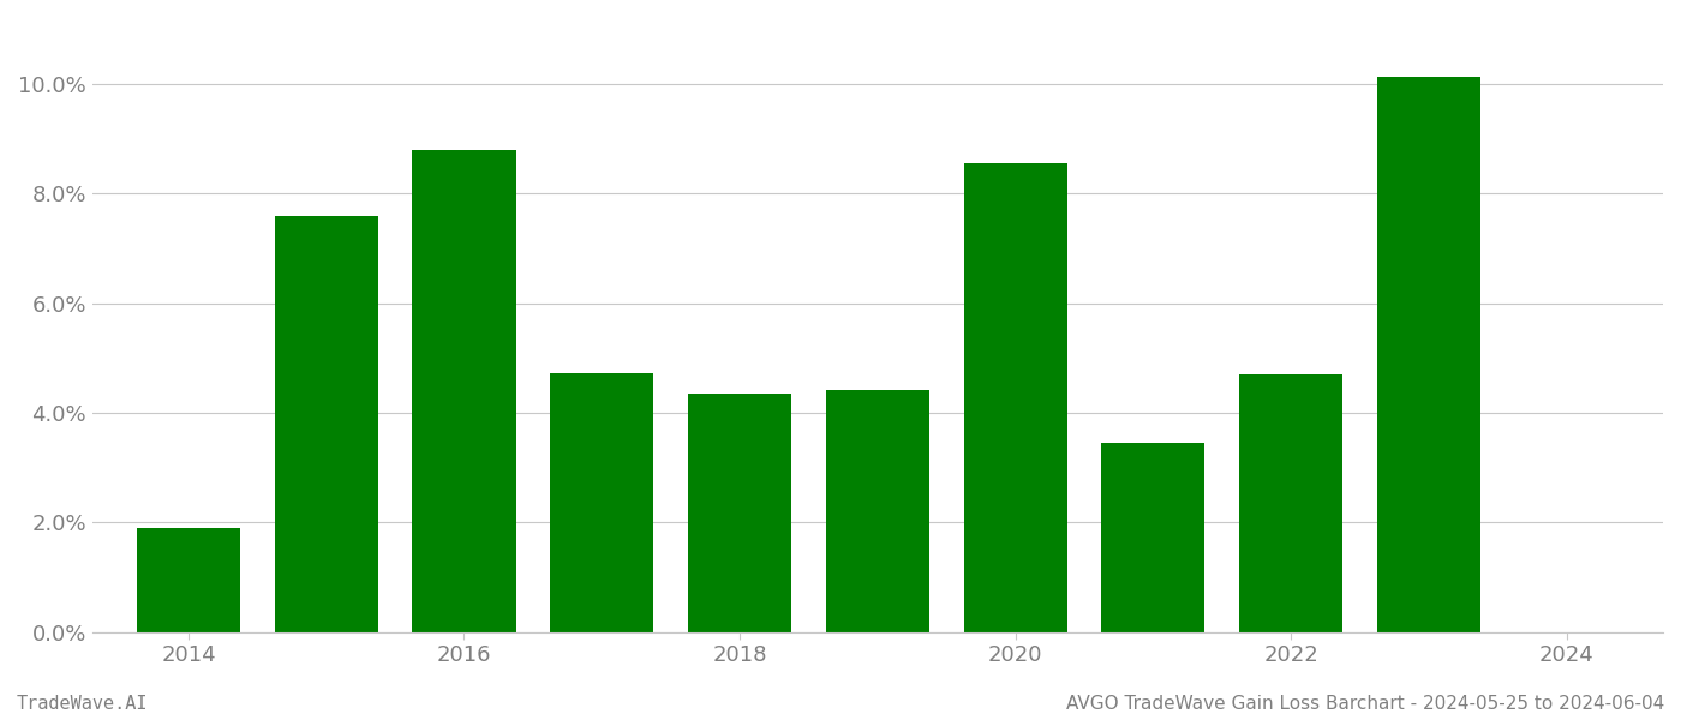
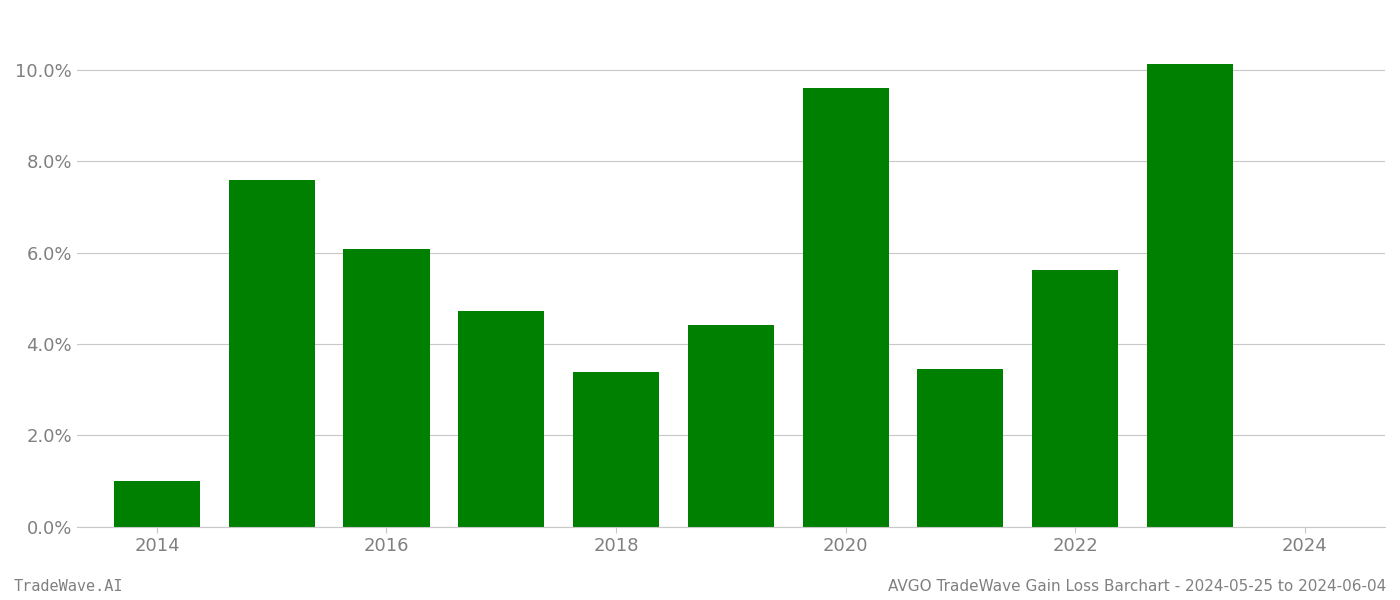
2014: 1.90% -> 1.00%
2016: 8.80% -> 6.08%
2018: 4.35% -> 3.38%
2020: 8.55% -> 9.60%
2022: 4.70% -> 5.62%
